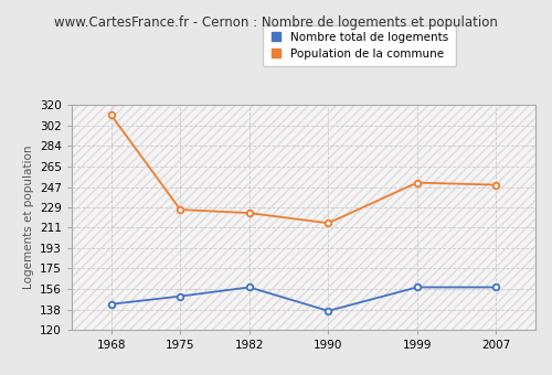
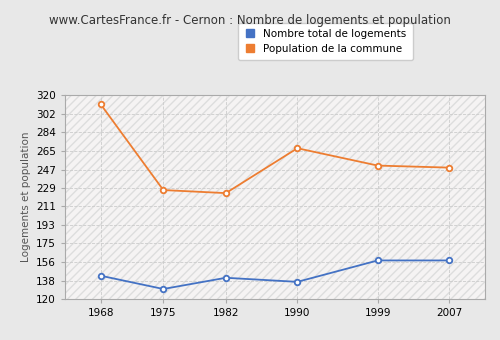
Nombre total de logements/1975: 150 -> 130
Nombre total de logements/1982: 158 -> 141
Population de la commune/1990: 215 -> 268
